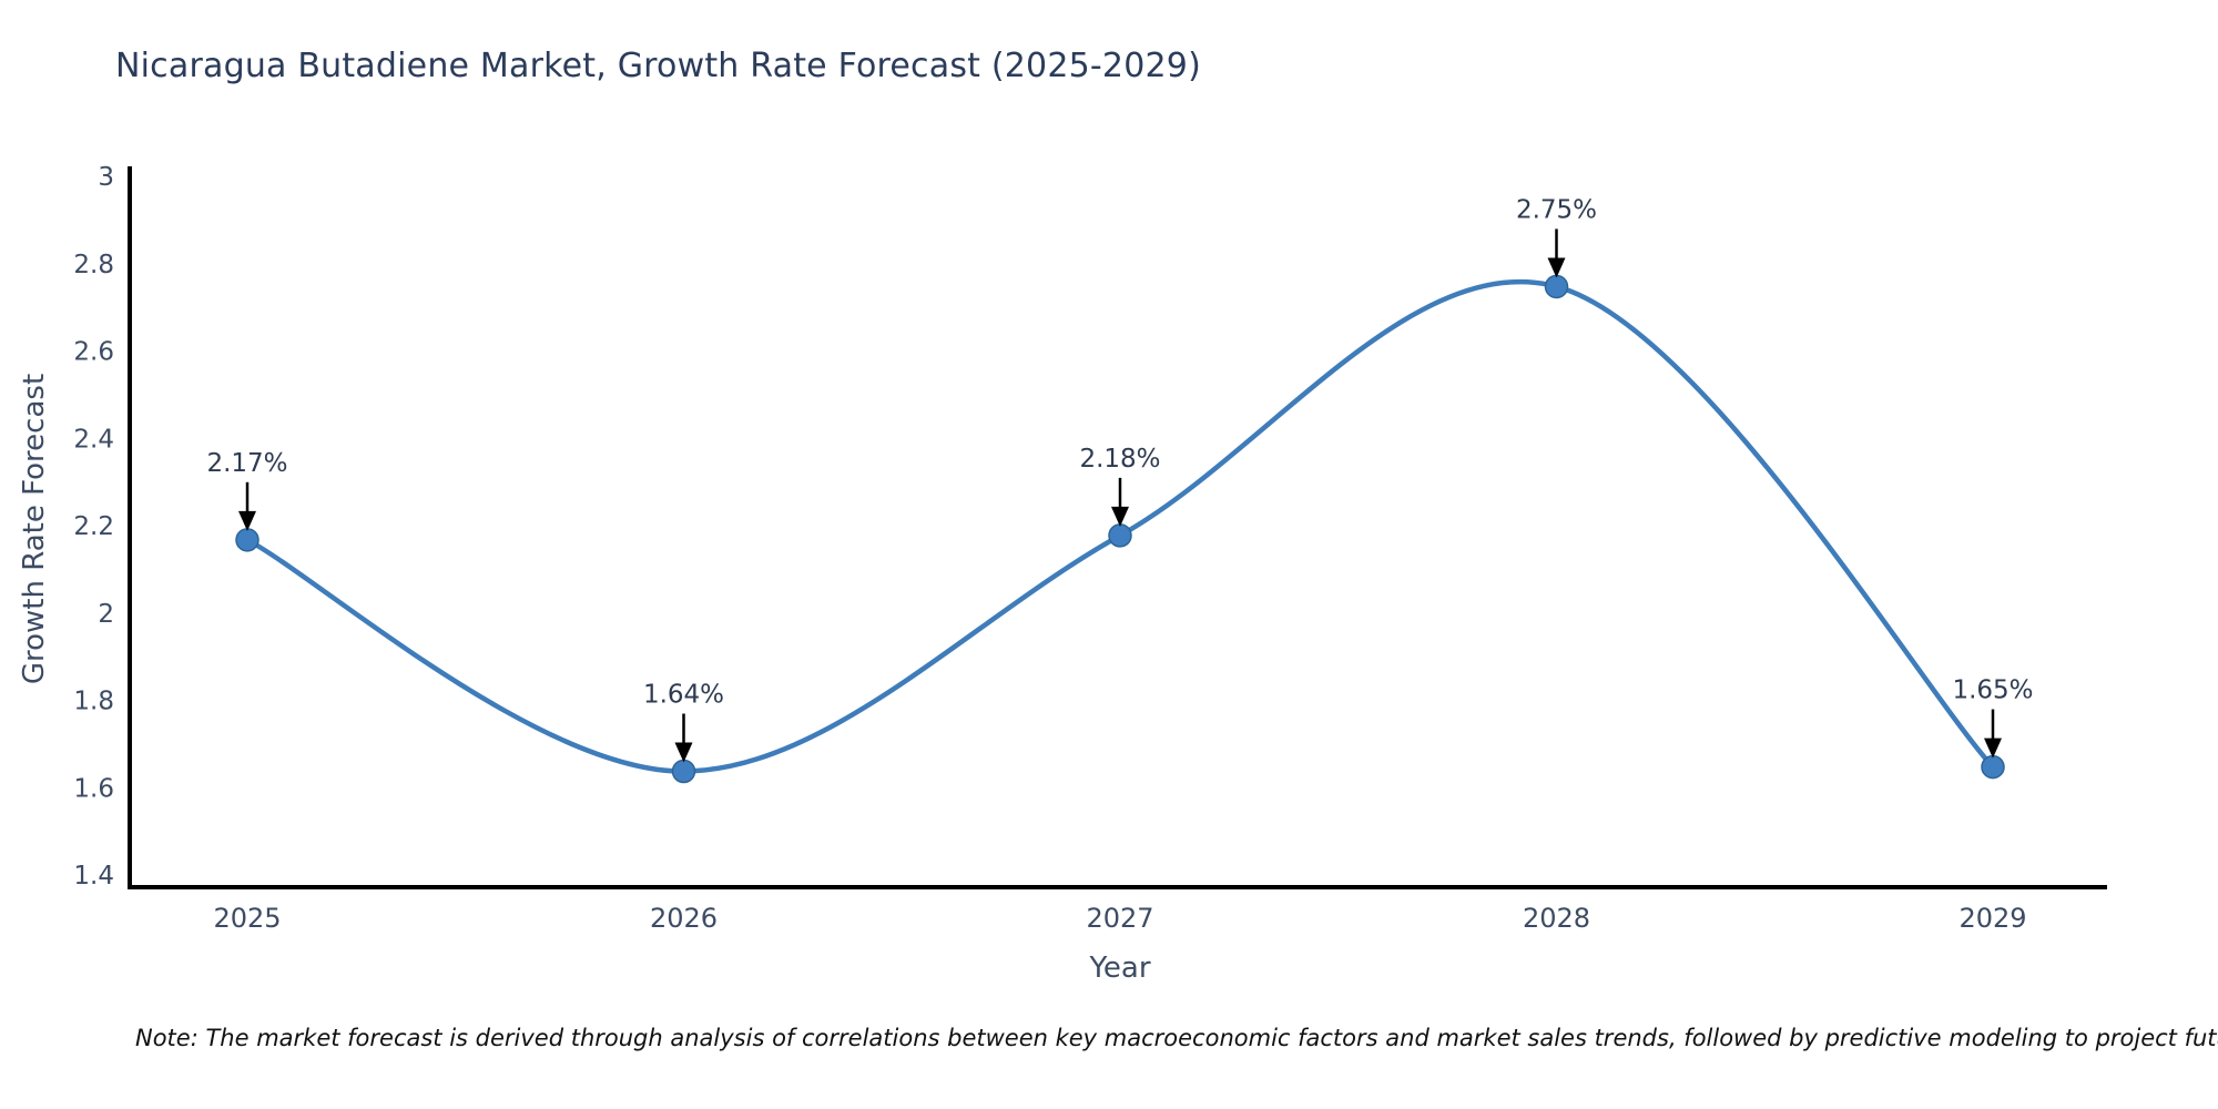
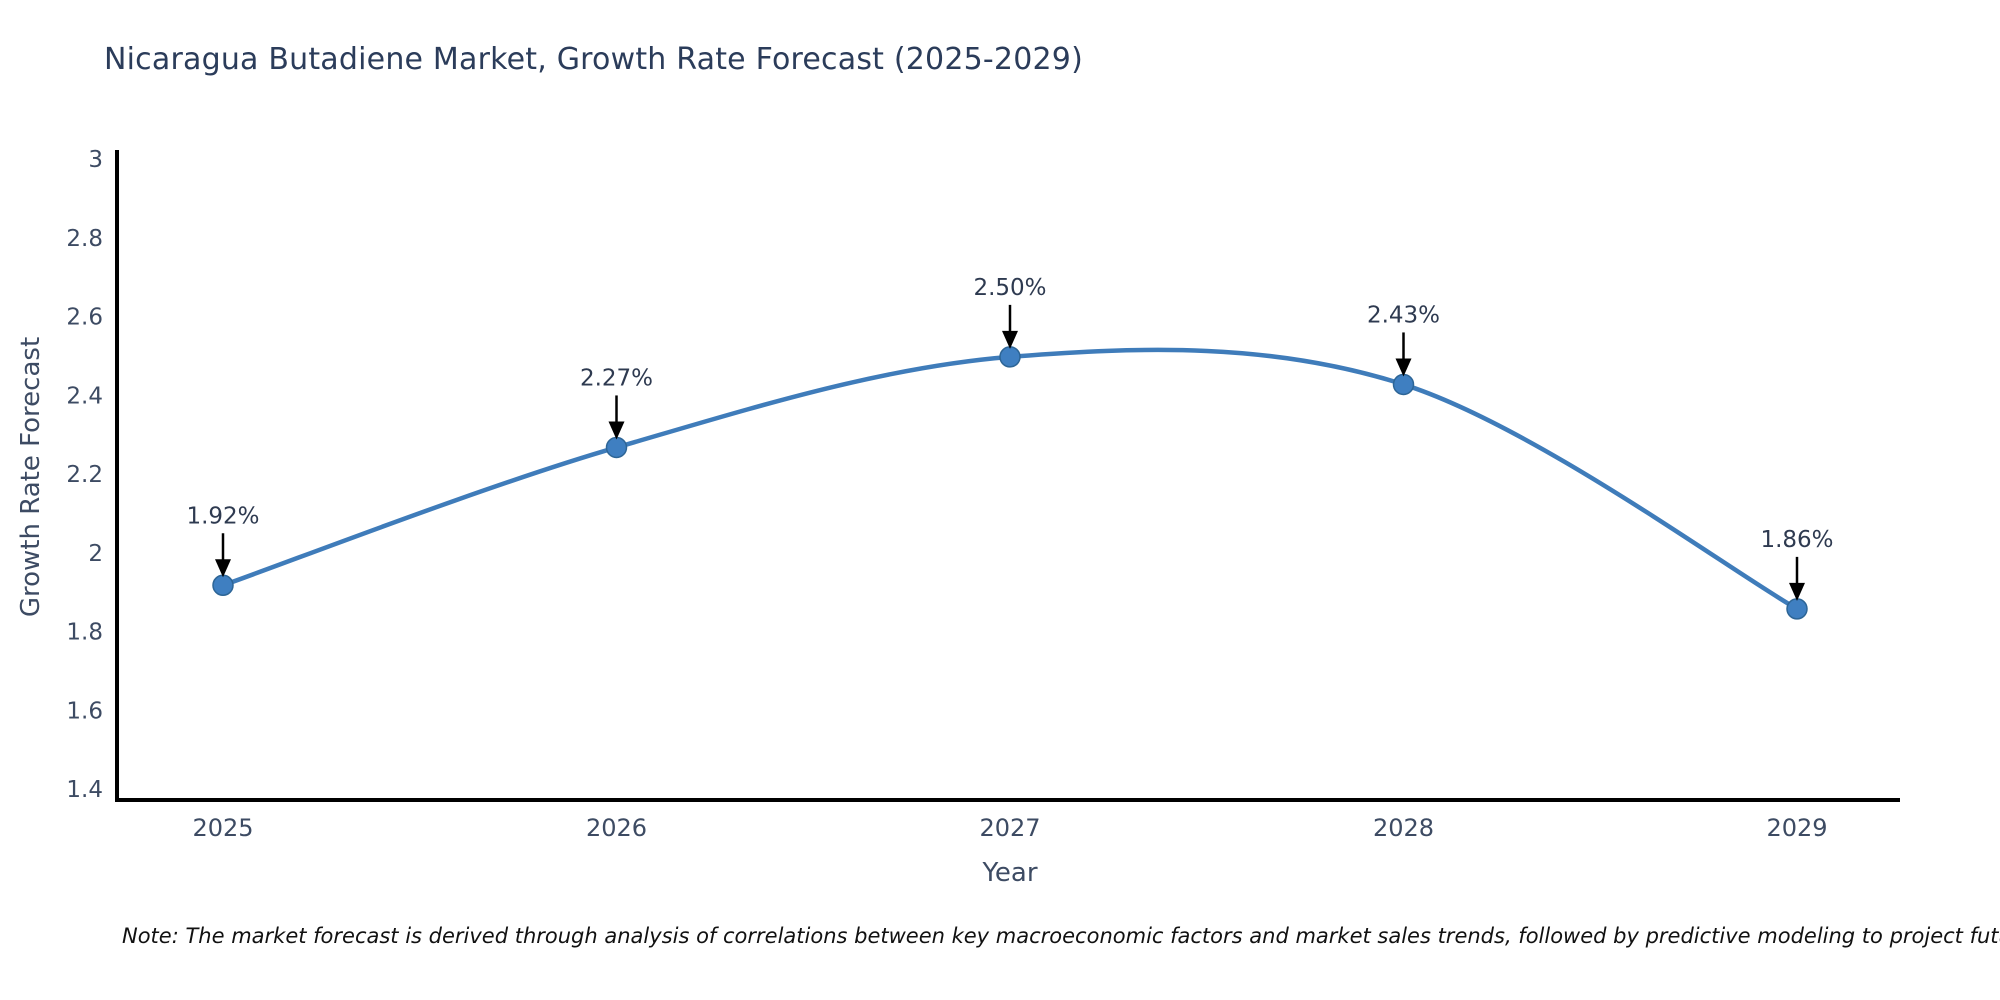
2025: 2.17% -> 1.92%
2026: 1.64% -> 2.27%
2027: 2.18% -> 2.50%
2028: 2.75% -> 2.43%
2029: 1.65% -> 1.86%
